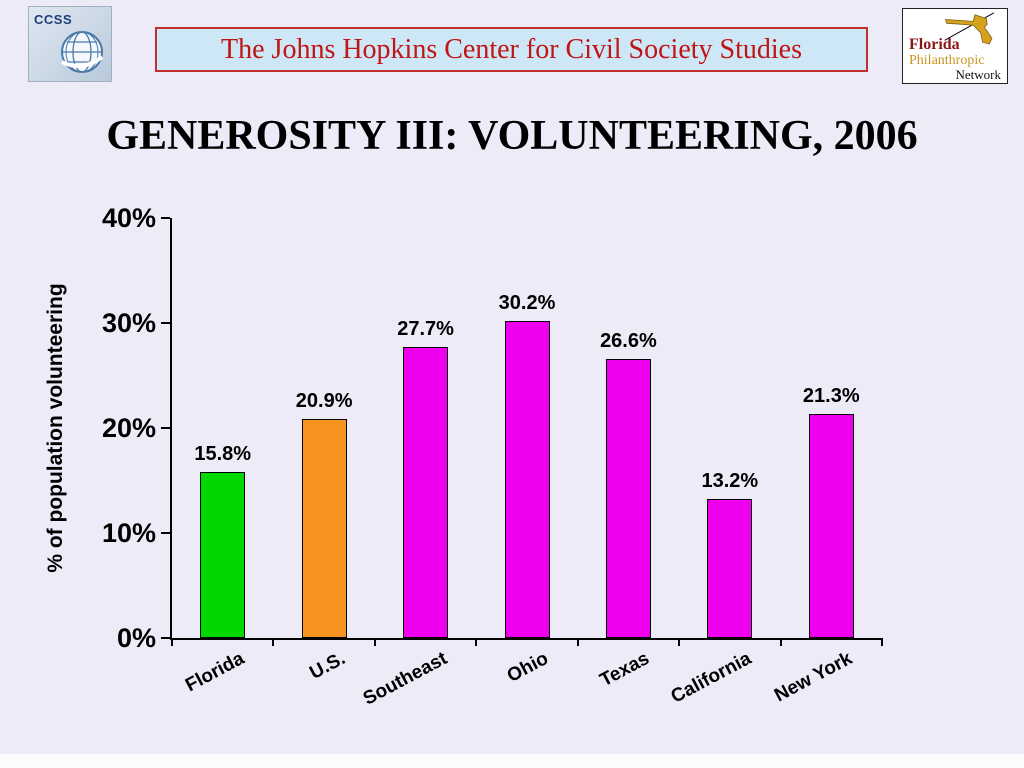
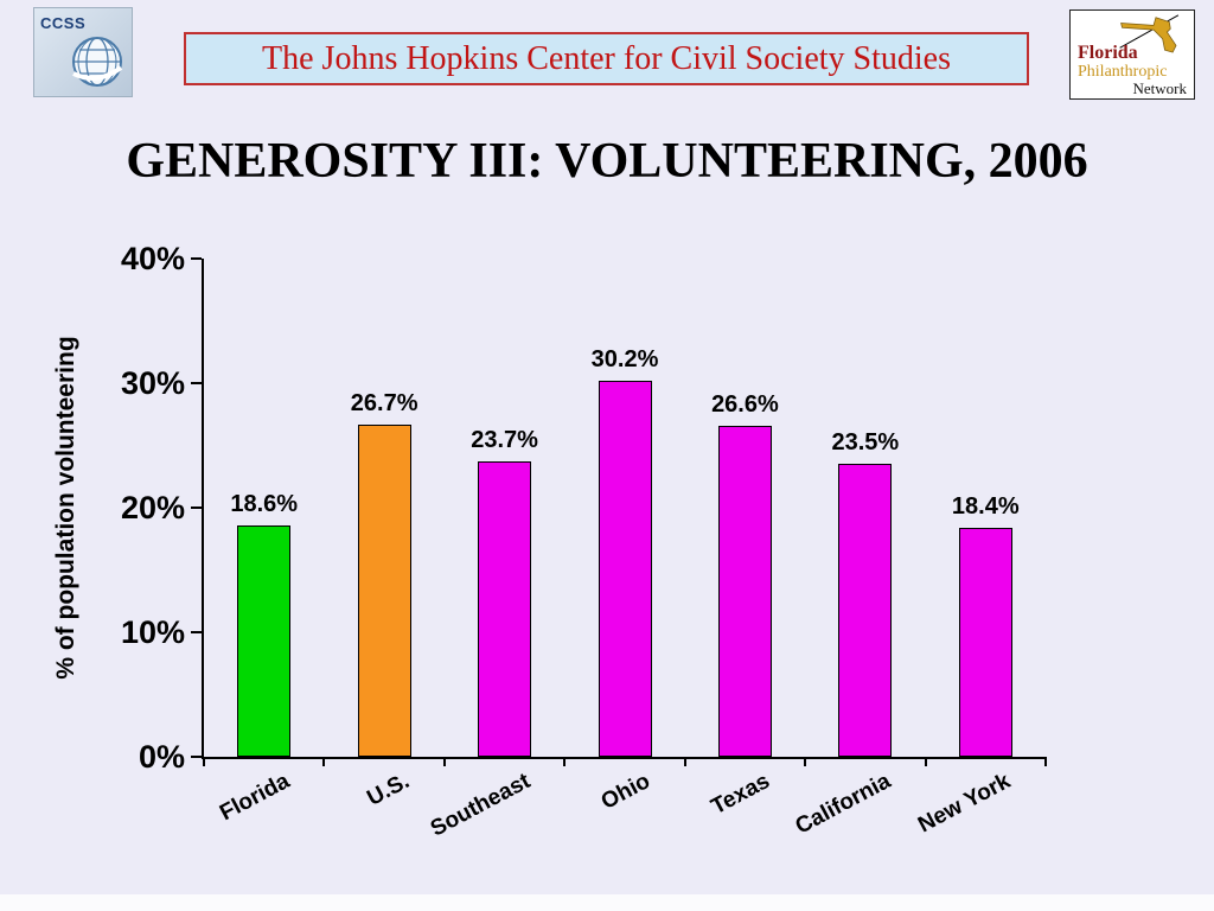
Florida: 15.8% -> 18.6%
U.S.: 20.9% -> 26.7%
Southeast: 27.7% -> 23.7%
California: 13.2% -> 23.5%
New York: 21.3% -> 18.4%
